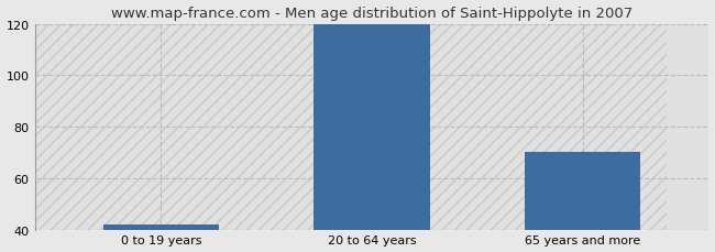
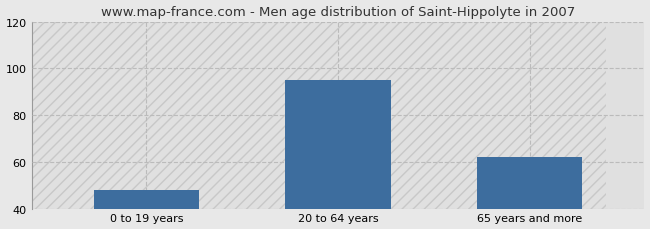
0 to 19 years: 42 -> 48
20 to 64 years: 120 -> 95
65 years and more: 70 -> 62
